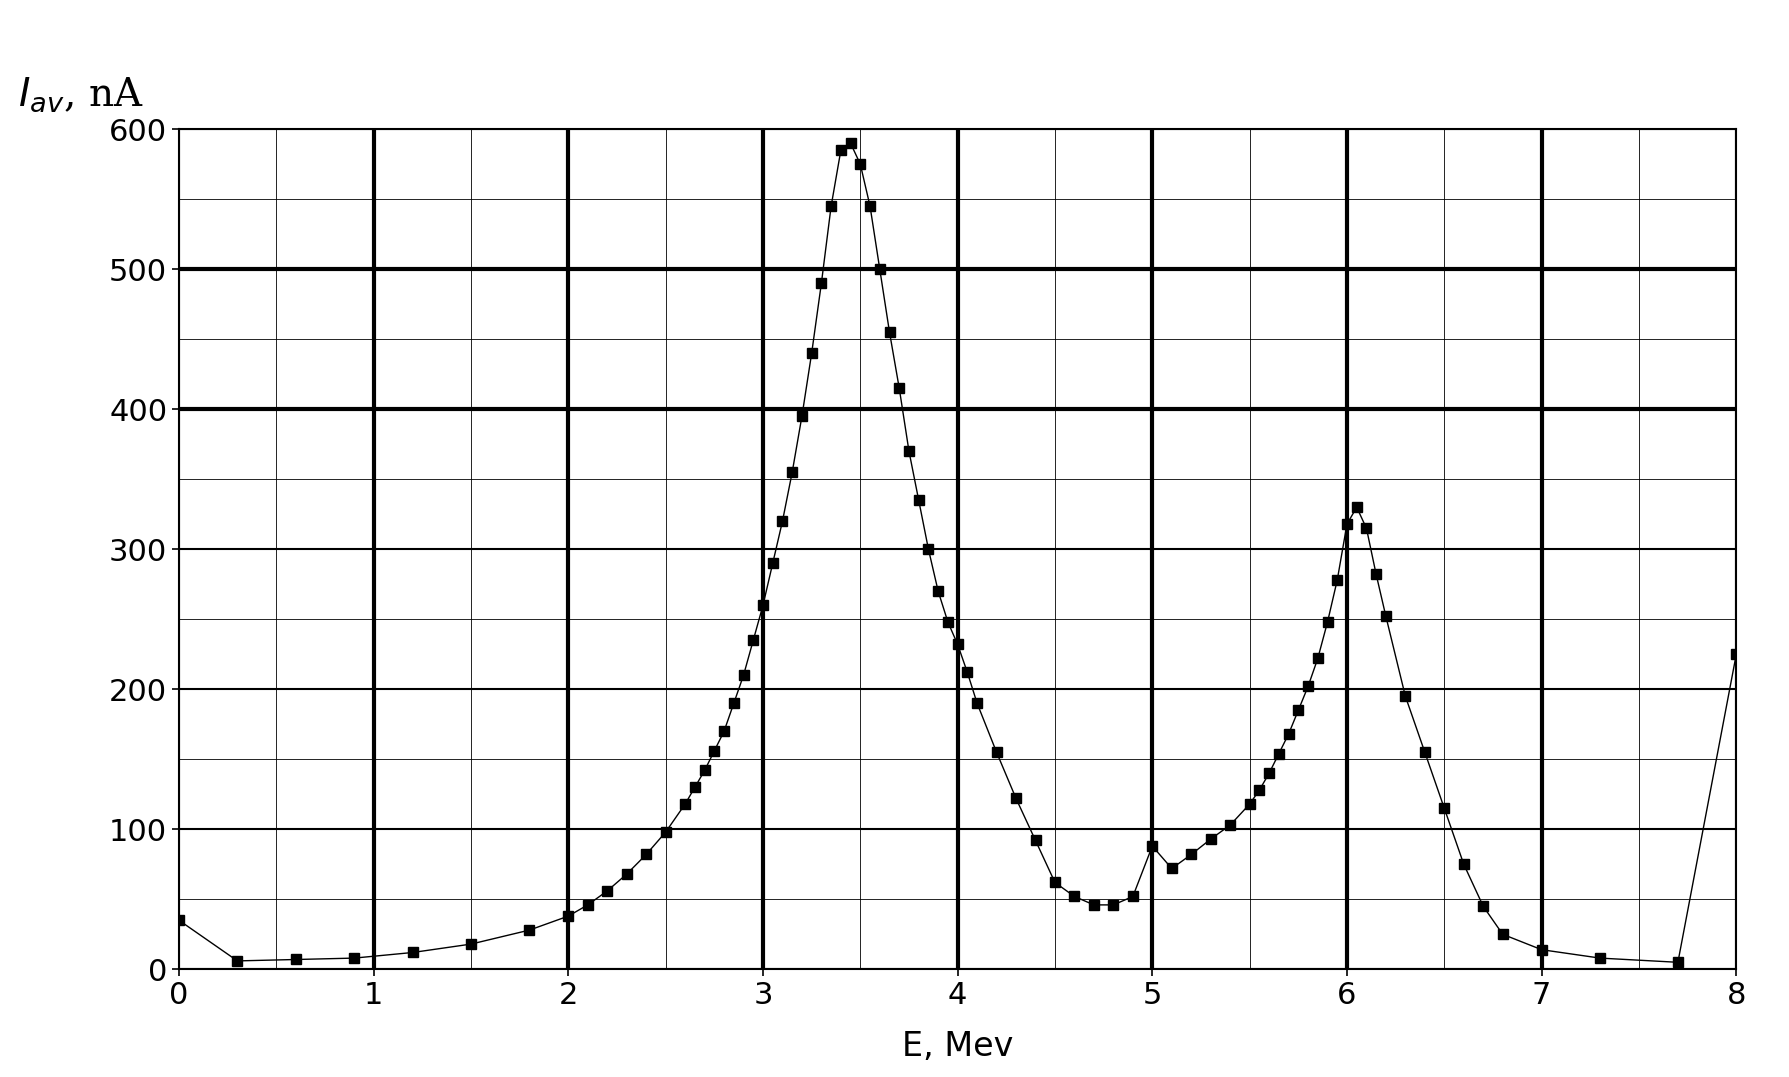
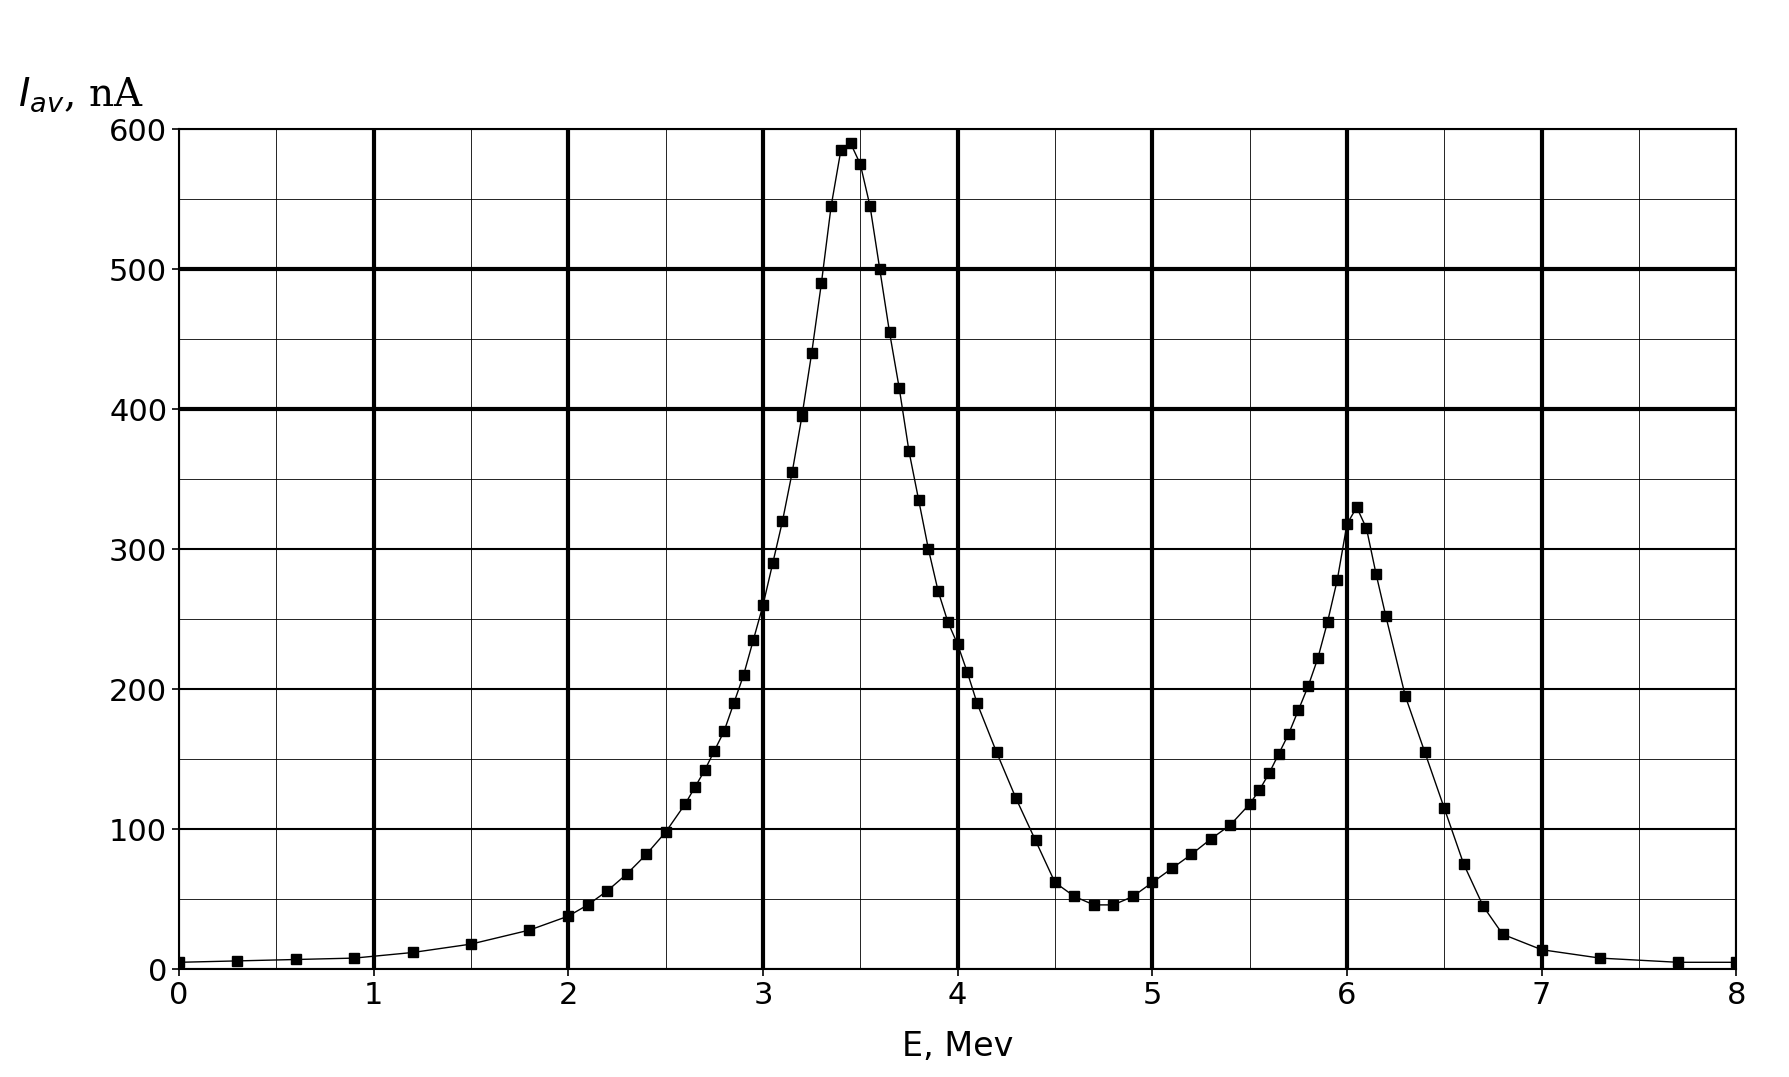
0: 35 -> 5
5: 88 -> 62
8: 225 -> 5
